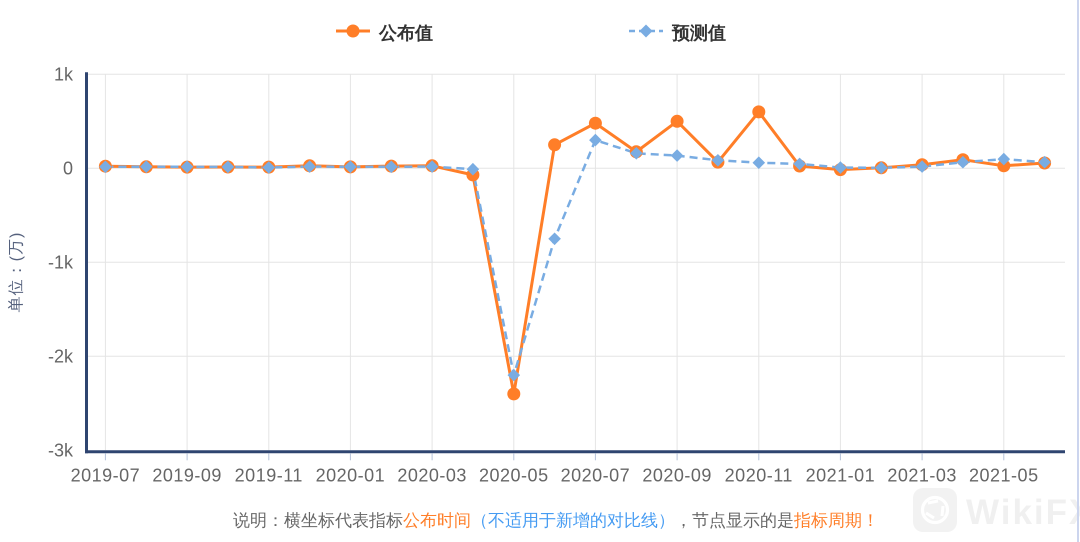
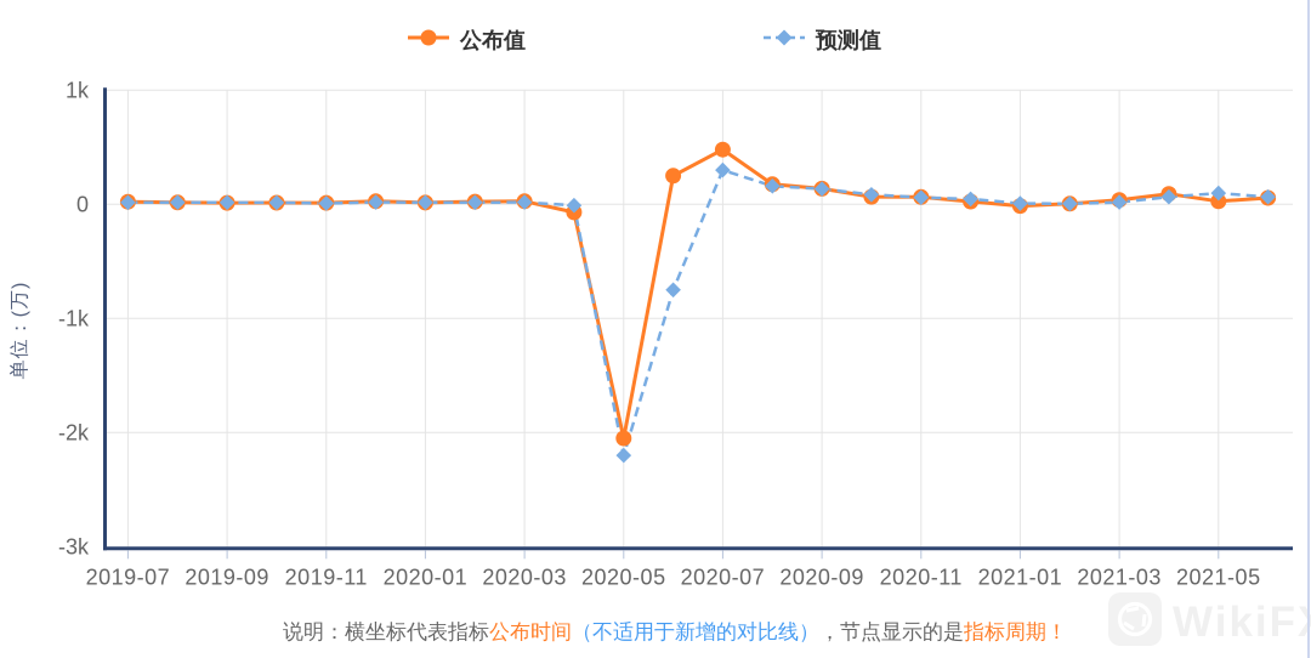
公布值/2020-05: -2.4k -> -2.0k
公布值/2020-09: 0.5k -> 0.1k
公布值/2020-11: 0.6k -> 0.1k
